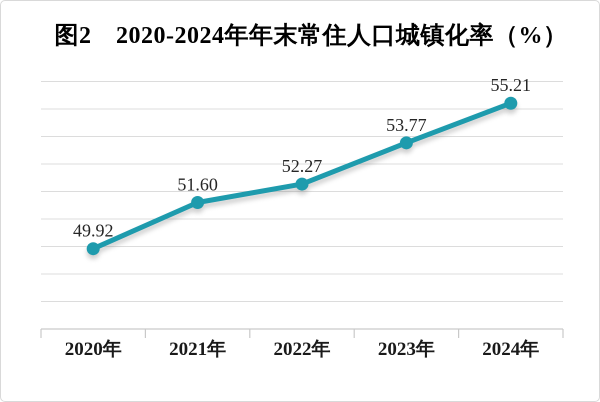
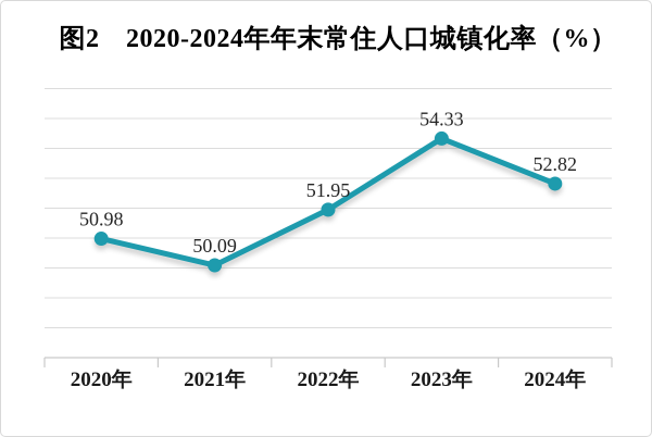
2020年: 49.92 -> 50.98
2021年: 51.60 -> 50.09
2022年: 52.27 -> 51.95
2023年: 53.77 -> 54.33
2024年: 55.21 -> 52.82
